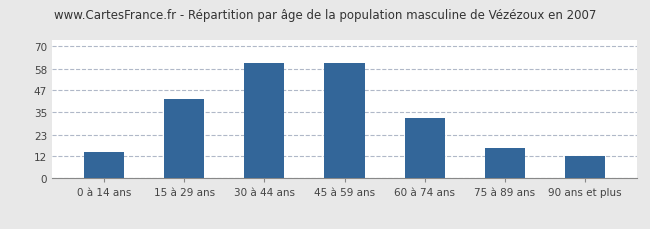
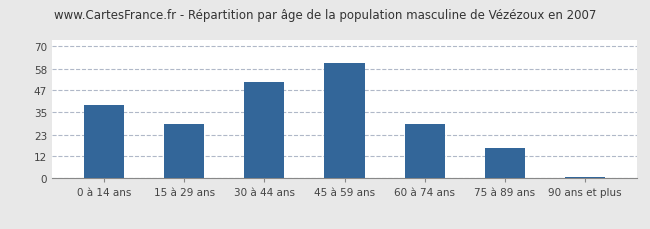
0 à 14 ans: 14 -> 39
15 à 29 ans: 42 -> 29
30 à 44 ans: 61 -> 51
60 à 74 ans: 32 -> 29
90 ans et plus: 12 -> 1
